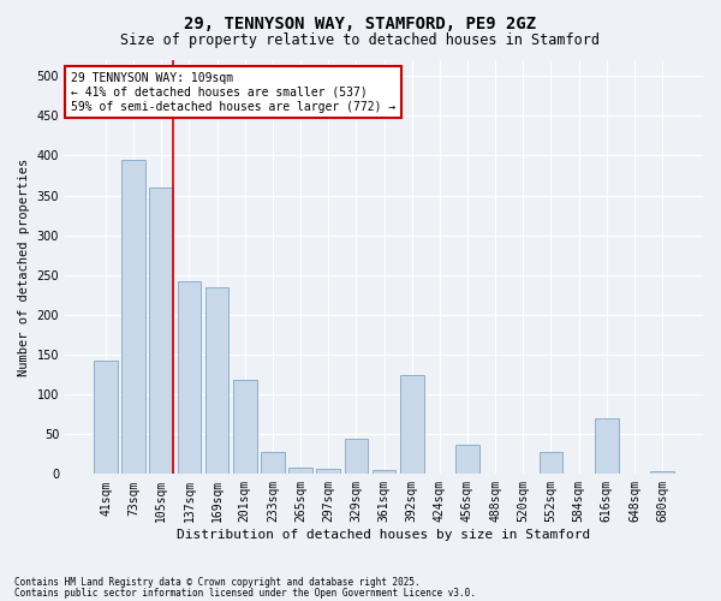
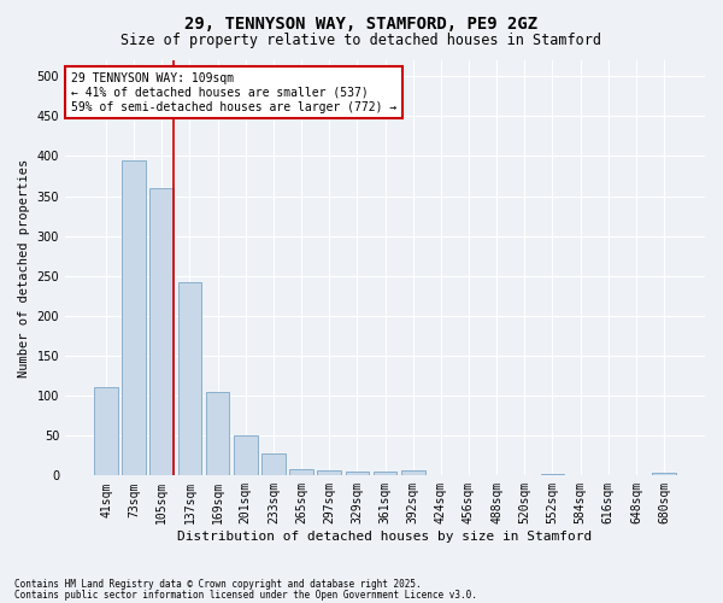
41sqm: 142 -> 110
169sqm: 234 -> 105
201sqm: 118 -> 50
329sqm: 44 -> 5
392sqm: 124 -> 6
456sqm: 36 -> 1
552sqm: 28 -> 2
616sqm: 70 -> 1
